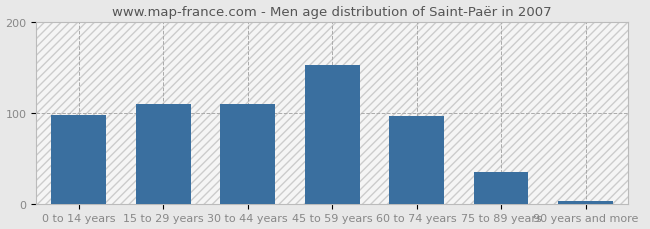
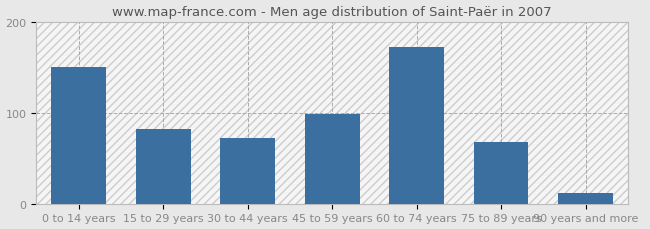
0 to 14 years: 97 -> 150
15 to 29 years: 110 -> 82
30 to 44 years: 109 -> 72
45 to 59 years: 152 -> 98
60 to 74 years: 96 -> 172
75 to 89 years: 35 -> 68
90 years and more: 3 -> 12
